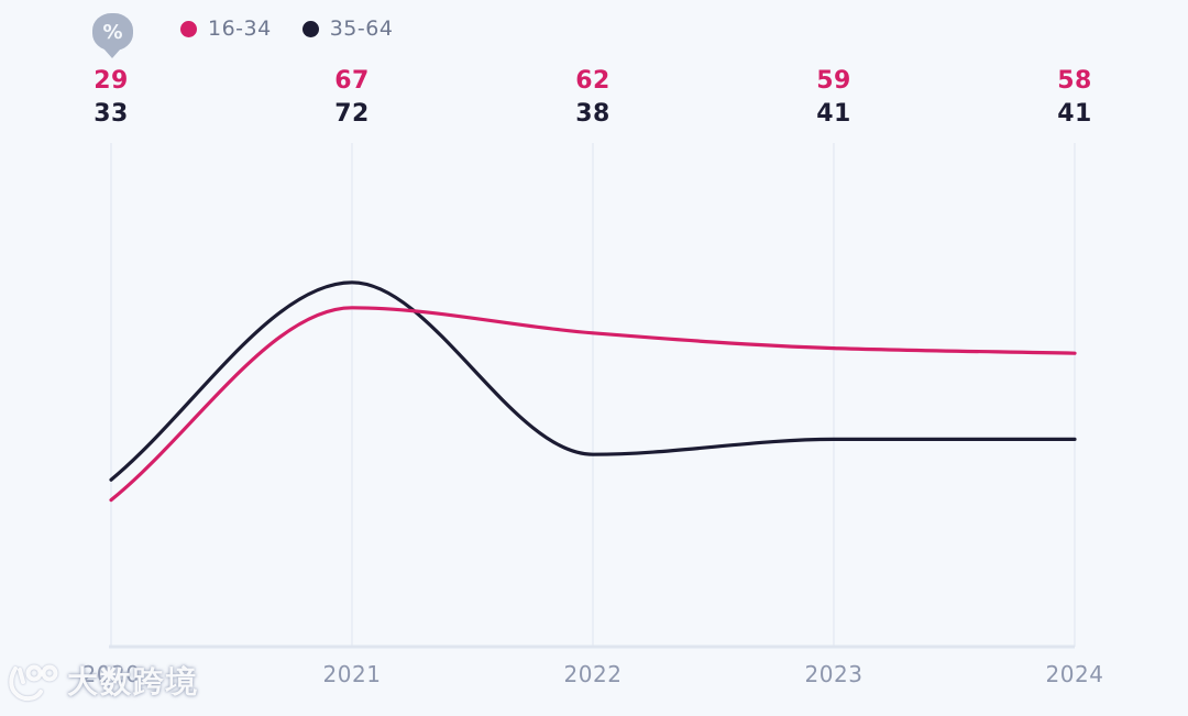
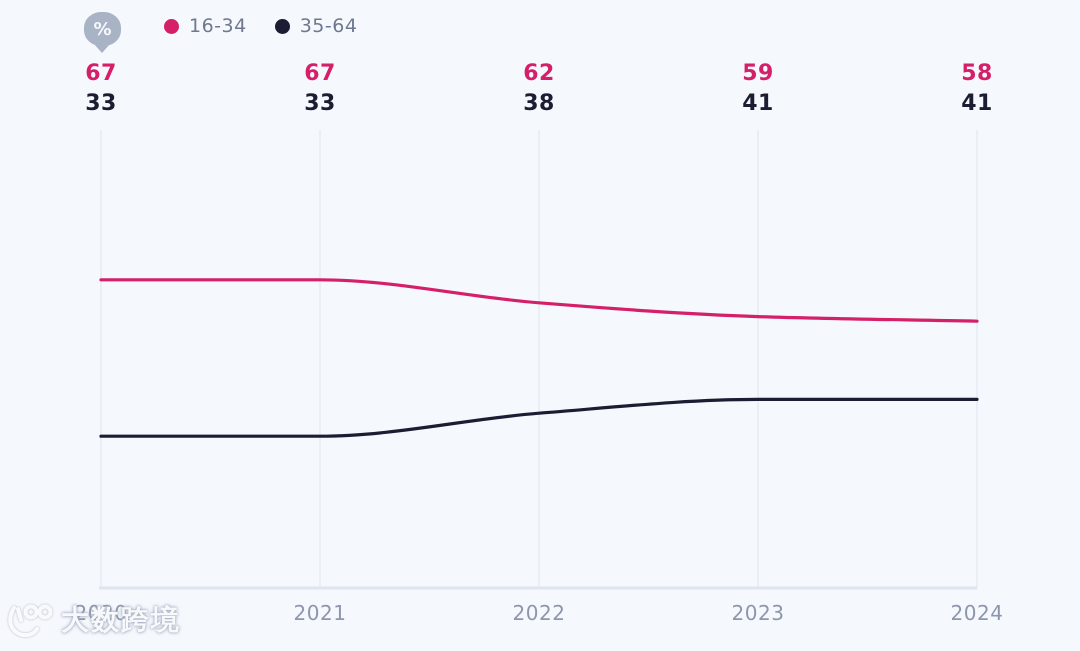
16-34/2020: 29 -> 67
35-64/2021: 72 -> 33
